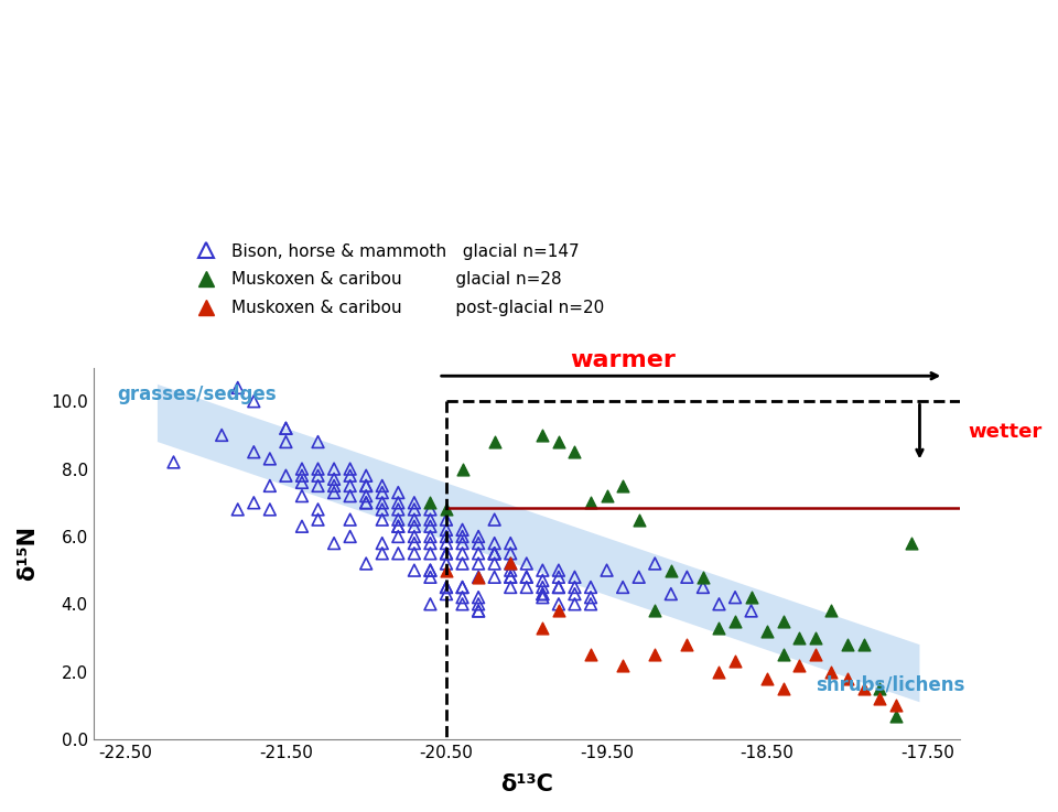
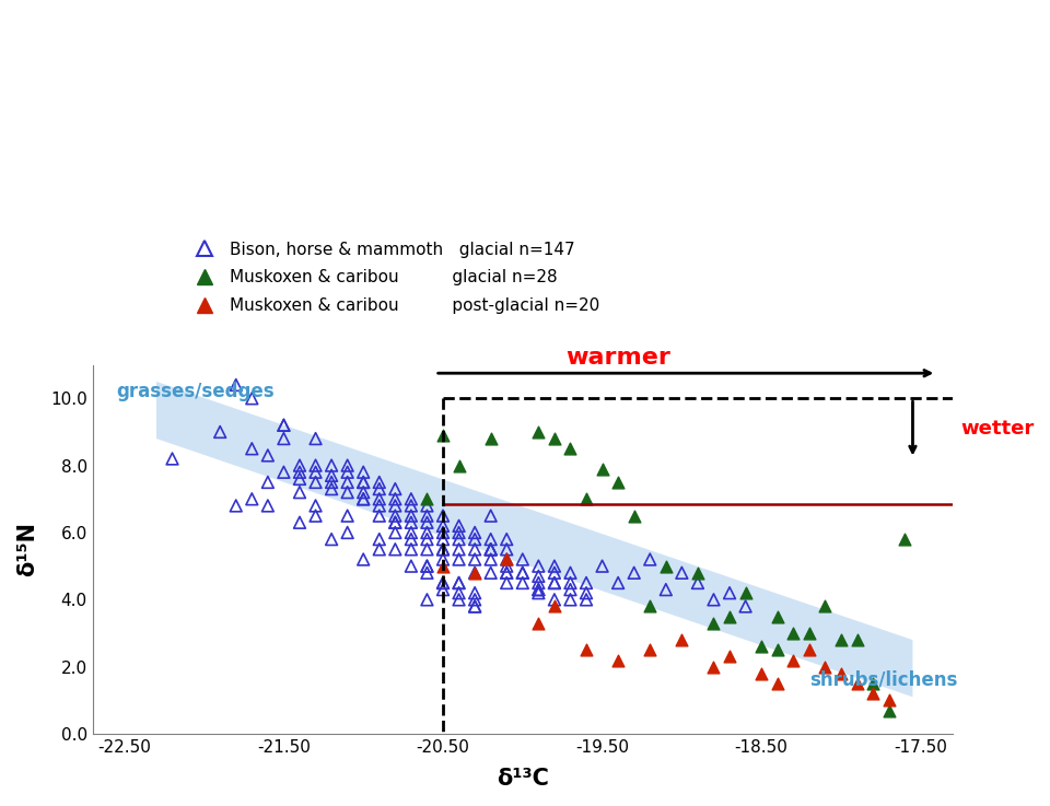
Muskoxen & caribou glacial n=28/-20.50: 6.8 -> 8.9
Muskoxen & caribou glacial n=28/-19.50: 7.2 -> 7.9
Muskoxen & caribou glacial n=28/-18.50: 3.2 -> 2.6
